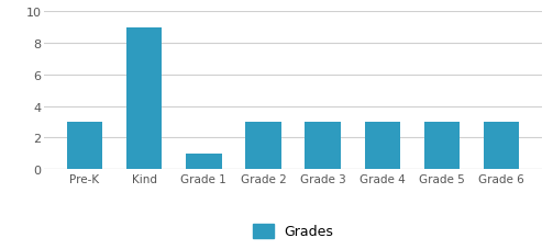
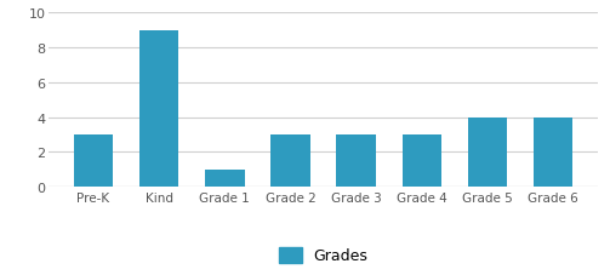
Grade 5: 3 -> 4
Grade 6: 3 -> 4
